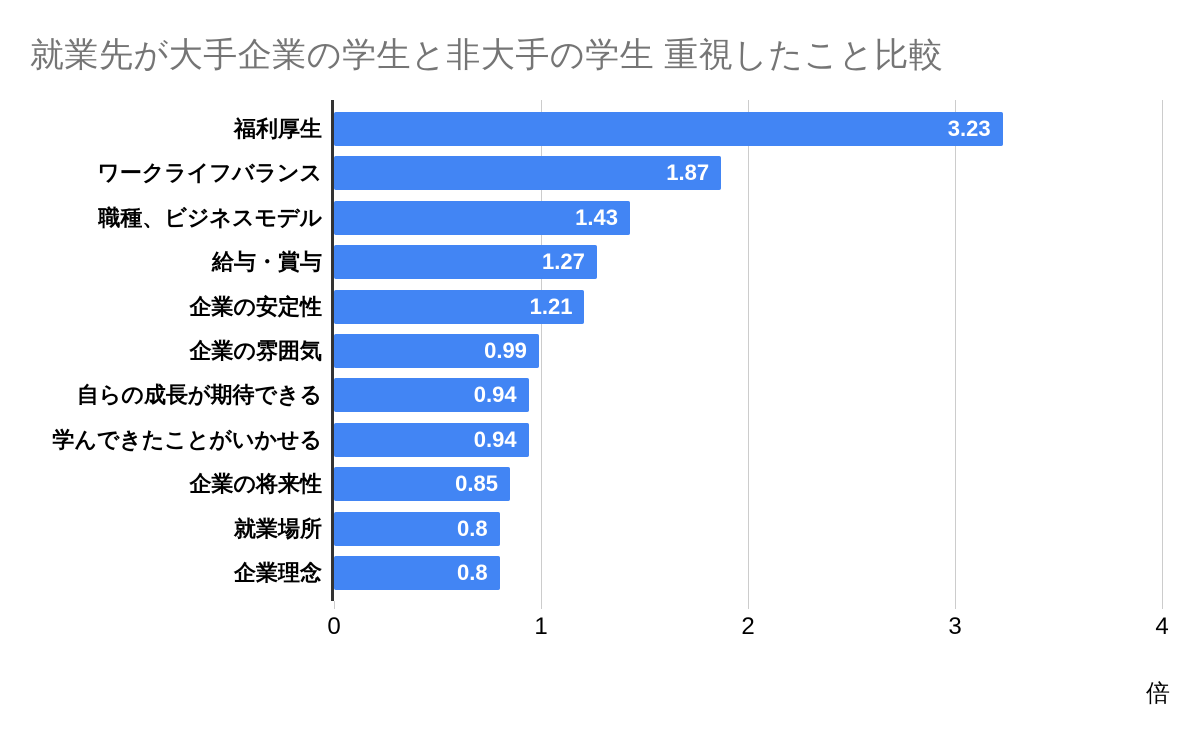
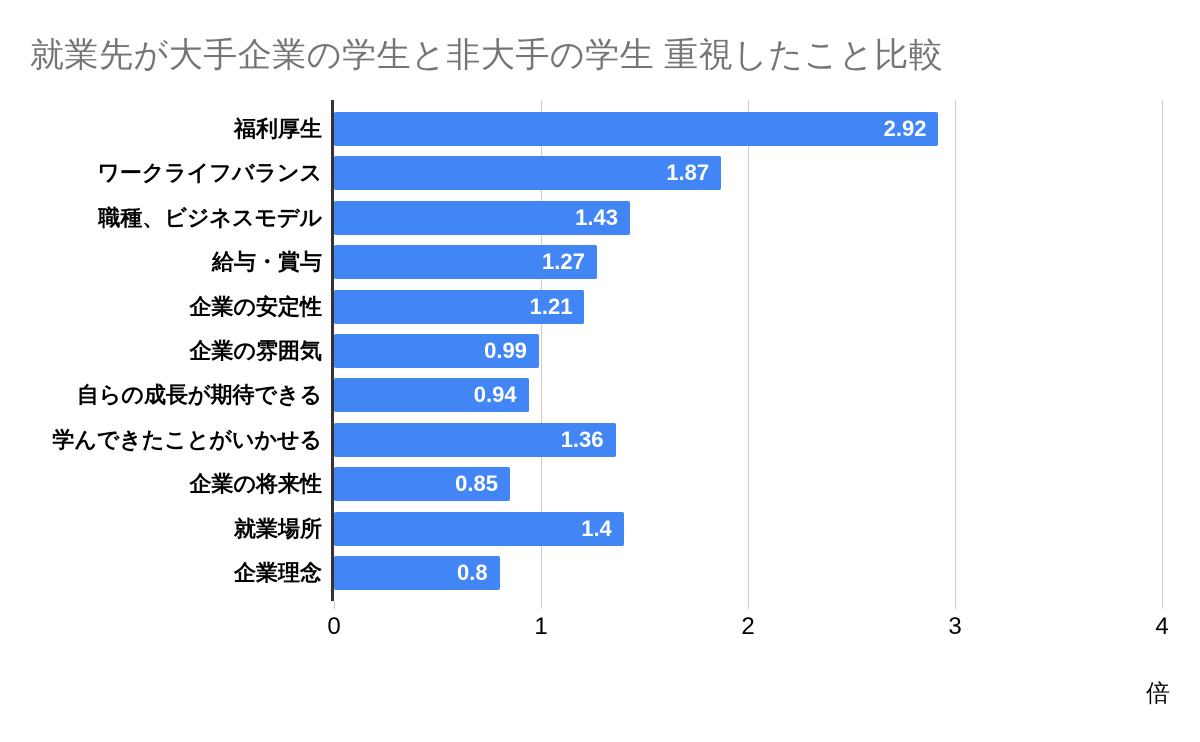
福利厚生: 3.23 -> 2.92
学んできたことがいかせる: 0.94 -> 1.36
就業場所: 0.8 -> 1.4
